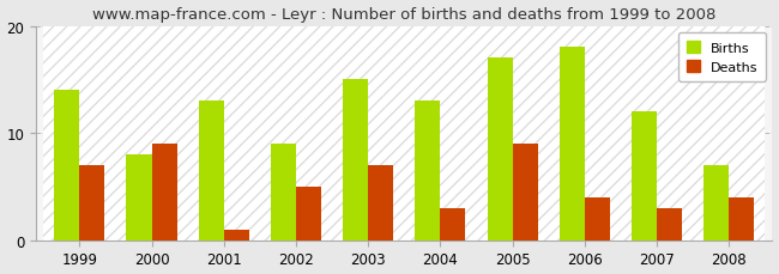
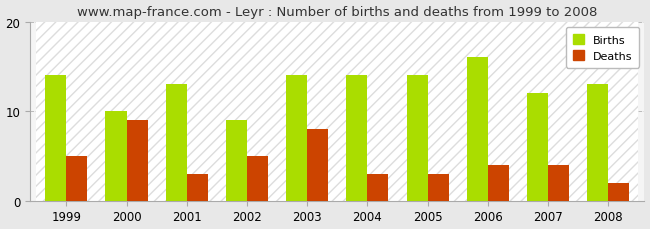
Deaths/1999: 7 -> 5
Births/2000: 8 -> 10
Deaths/2001: 1 -> 3
Births/2003: 15 -> 14
Deaths/2003: 7 -> 8
Births/2004: 13 -> 14
Births/2005: 17 -> 14
Deaths/2005: 9 -> 3
Births/2006: 18 -> 16
Deaths/2007: 3 -> 4
Births/2008: 7 -> 13
Deaths/2008: 4 -> 2
